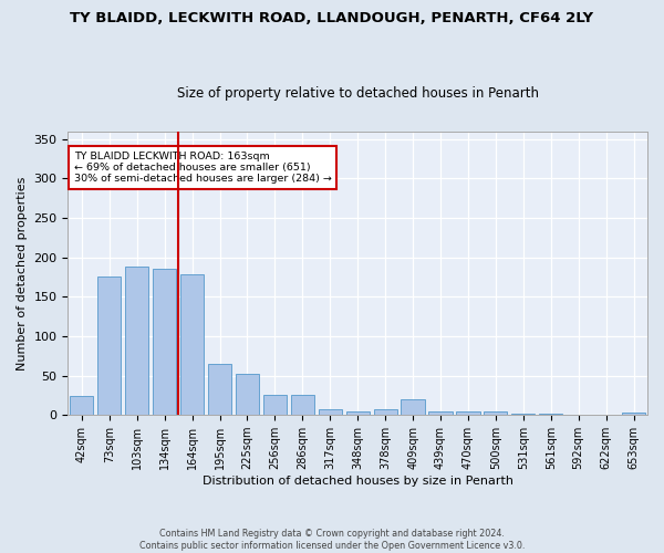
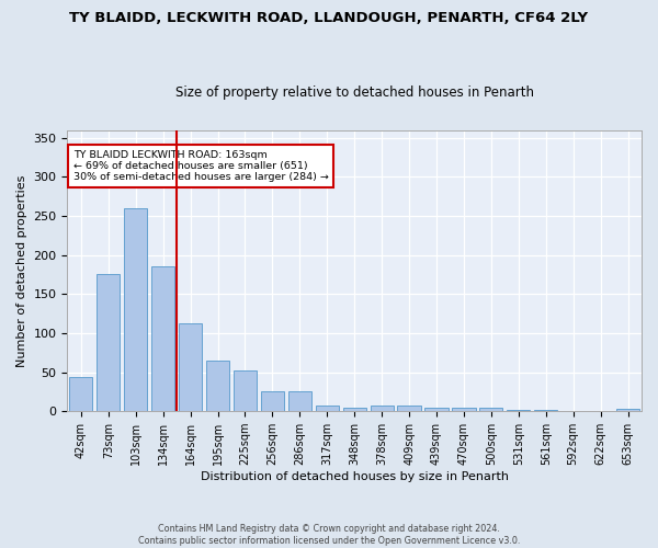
42sqm: 24 -> 44
103sqm: 188 -> 260
164sqm: 178 -> 113
409sqm: 20 -> 8
